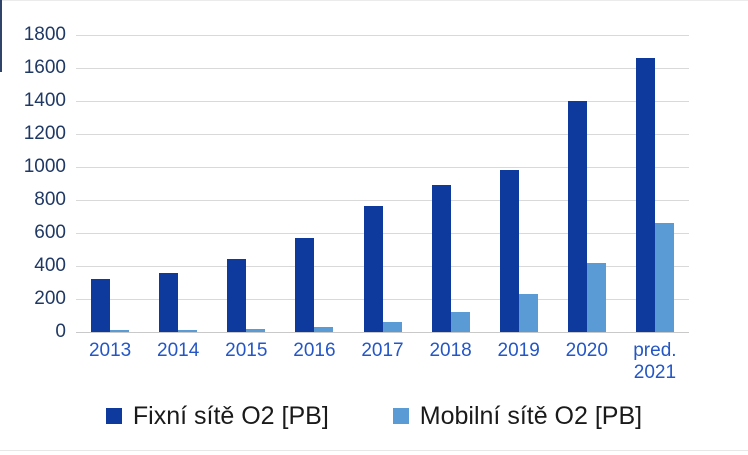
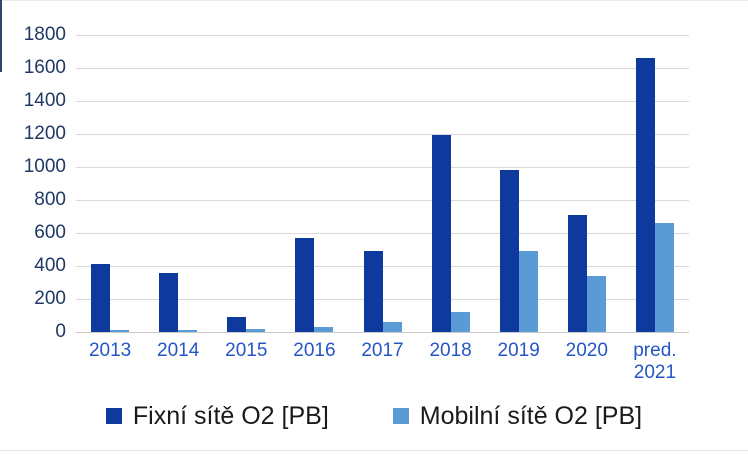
Fixní sítě O2 [PB]/2013: 320 -> 410
Fixní sítě O2 [PB]/2015: 440 -> 90
Fixní sítě O2 [PB]/2017: 760 -> 490
Fixní sítě O2 [PB]/2018: 890 -> 1190
Mobilní sítě O2 [PB]/2019: 230 -> 490
Fixní sítě O2 [PB]/2020: 1400 -> 710
Mobilní sítě O2 [PB]/2020: 420 -> 340
